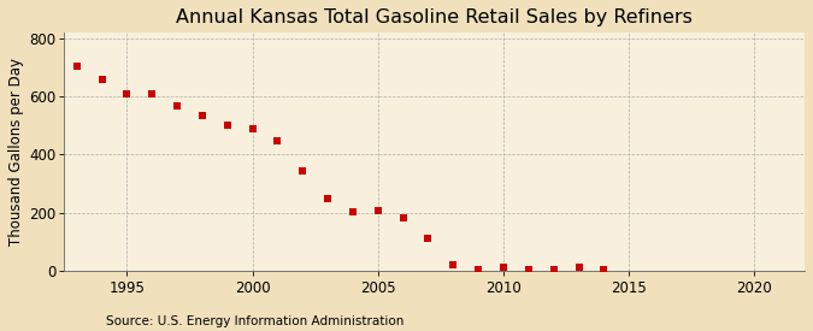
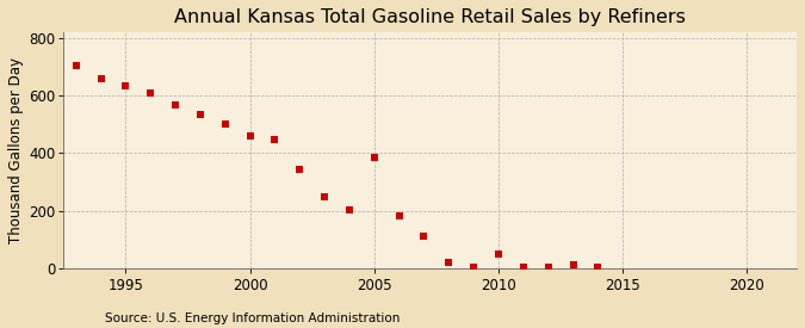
1995: 610 -> 635
2000: 490 -> 460
2005: 206 -> 385
2010: 10 -> 50
